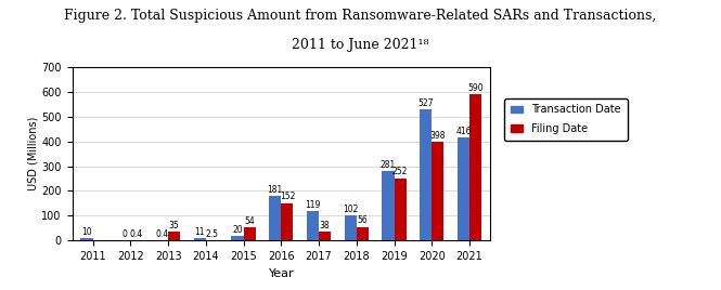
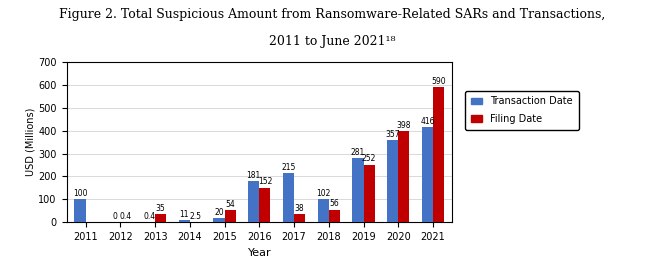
Transaction Date/2011: 10 -> 100
Transaction Date/2017: 119 -> 215
Transaction Date/2020: 527 -> 357
